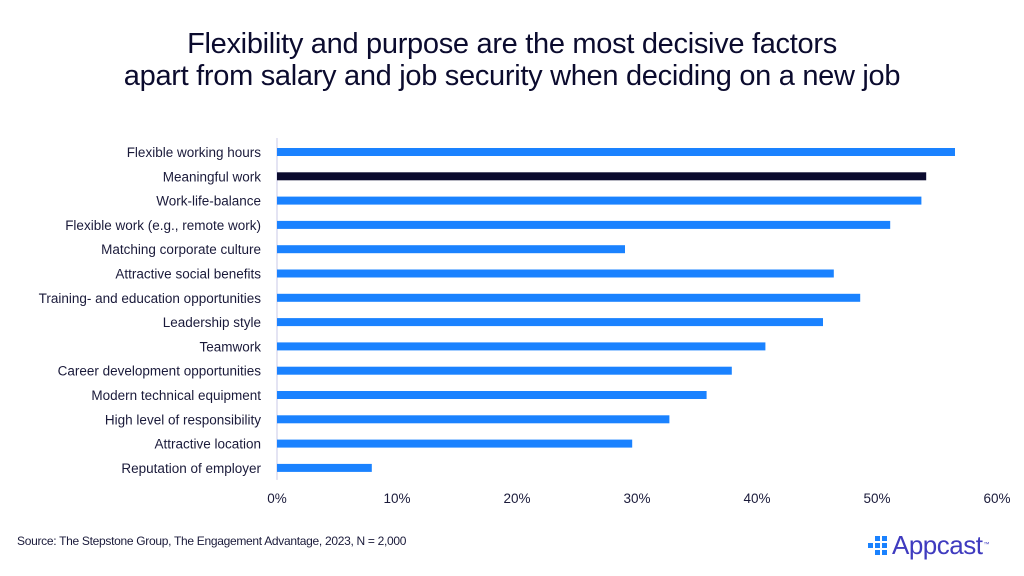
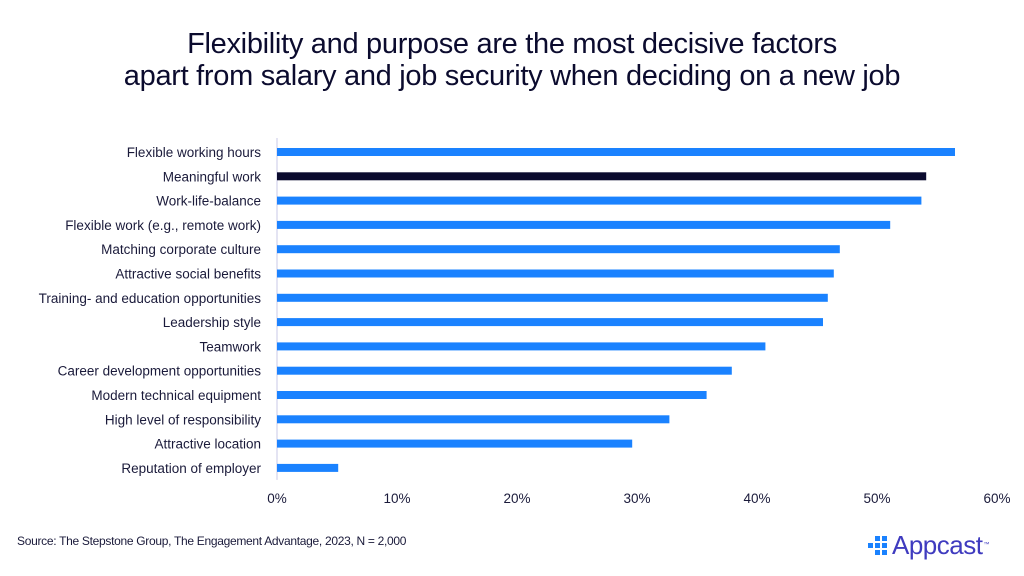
Matching corporate culture: 29.0% -> 46.9%
Training- and education opportunities: 48.6% -> 45.9%
Reputation of employer: 7.9% -> 5.1%
